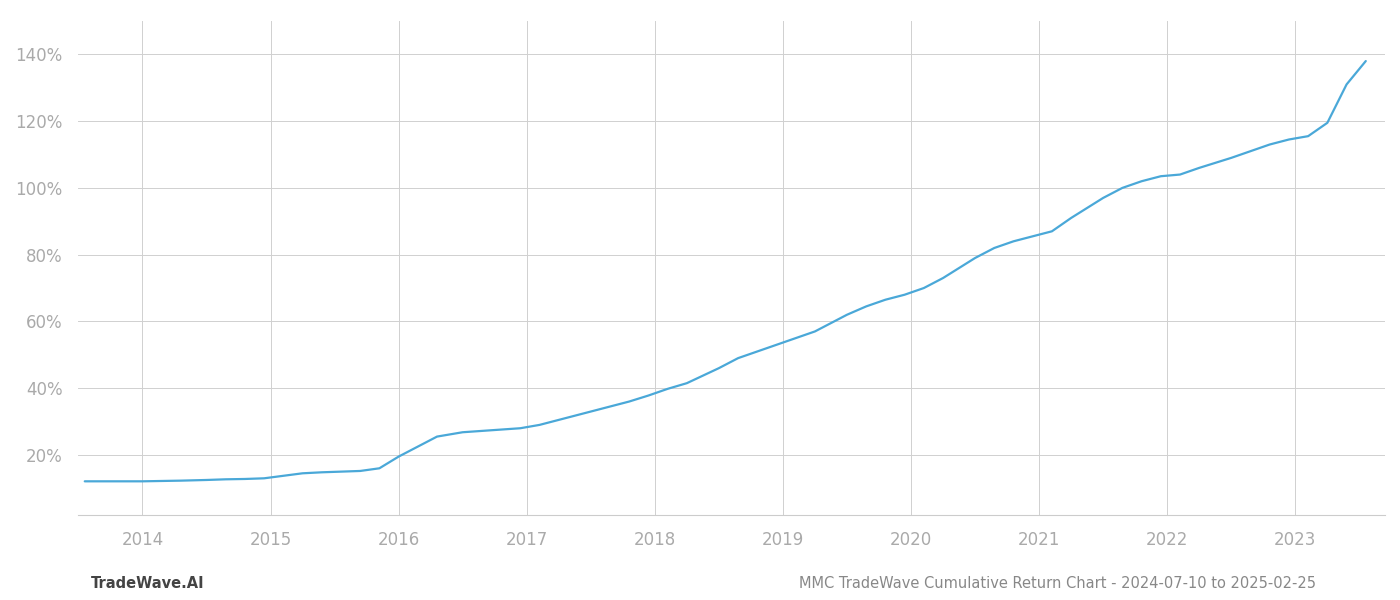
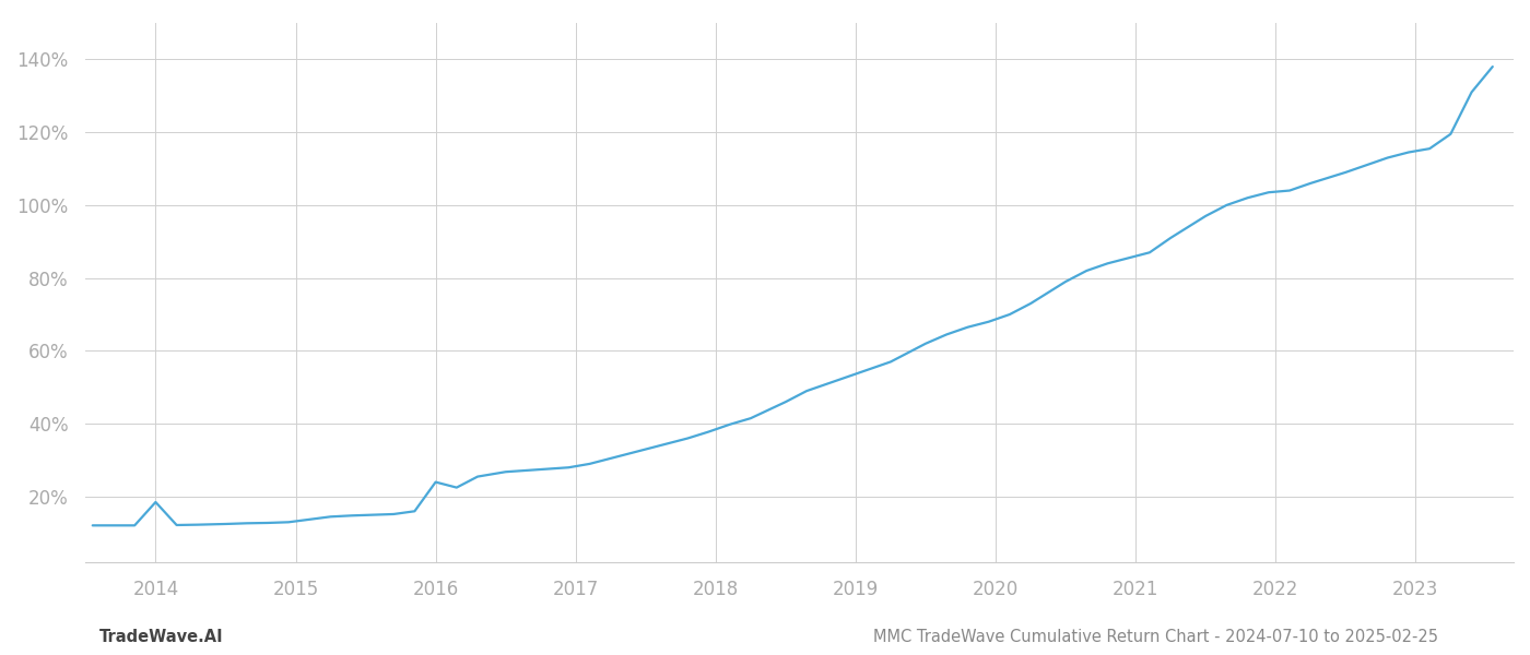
2014: 12.1% -> 18.5%
2016: 19.5% -> 24.0%
